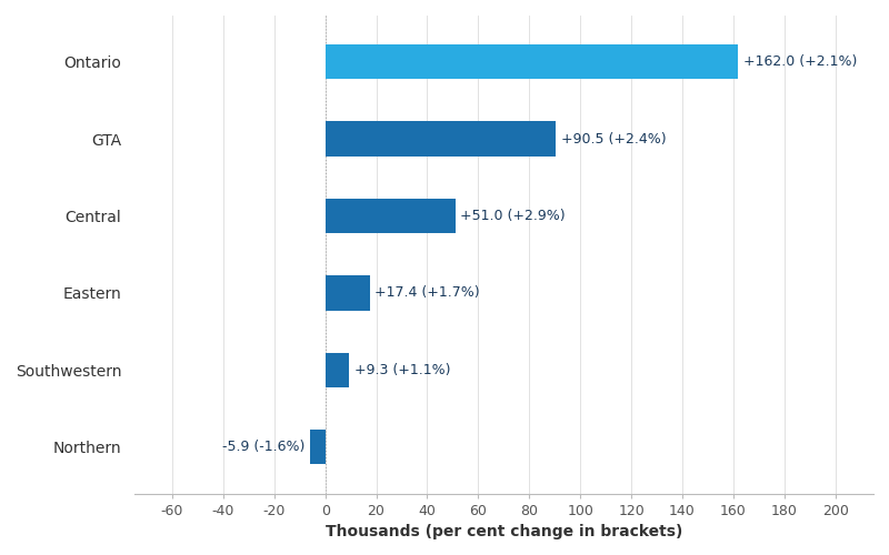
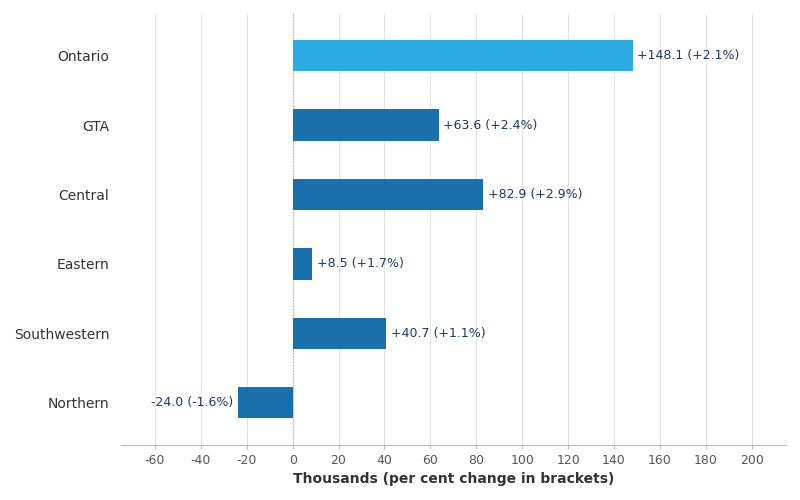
Ontario: +162.0 -> +148.1
GTA: +90.5 -> +63.6
Central: +51.0 -> +82.9
Eastern: +17.4 -> +8.5
Southwestern: +9.3 -> +40.7
Northern: -5.9 -> -24.0
